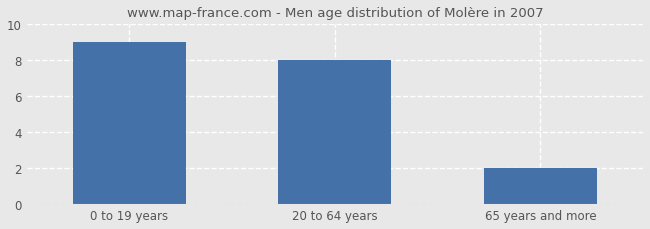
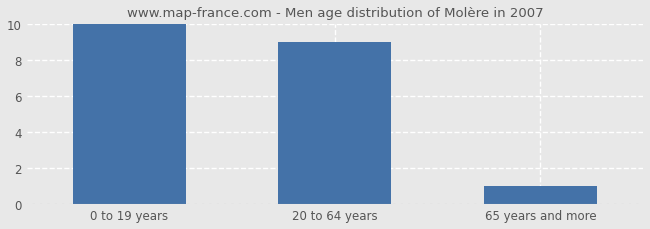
0 to 19 years: 9 -> 10
20 to 64 years: 8 -> 9
65 years and more: 2 -> 1
